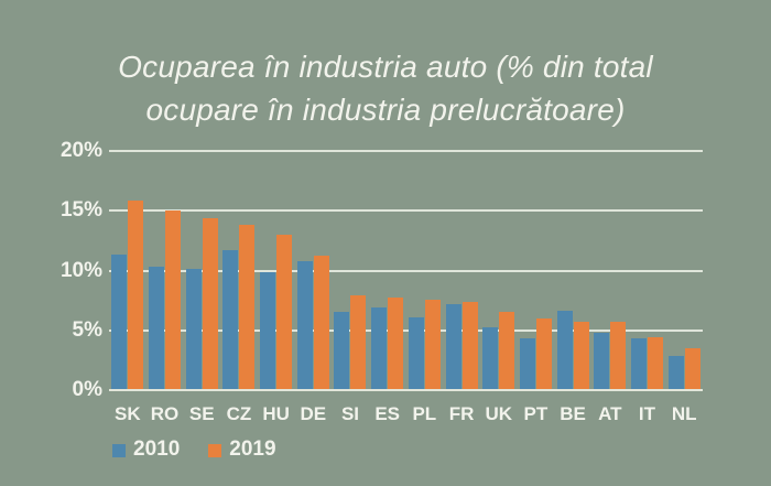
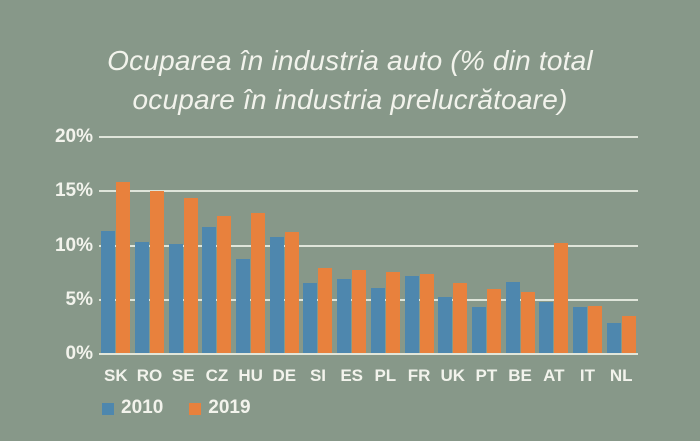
2019/CZ: 13.8% -> 12.7%
2010/HU: 9.9% -> 8.8%
2019/AT: 5.7% -> 10.2%
